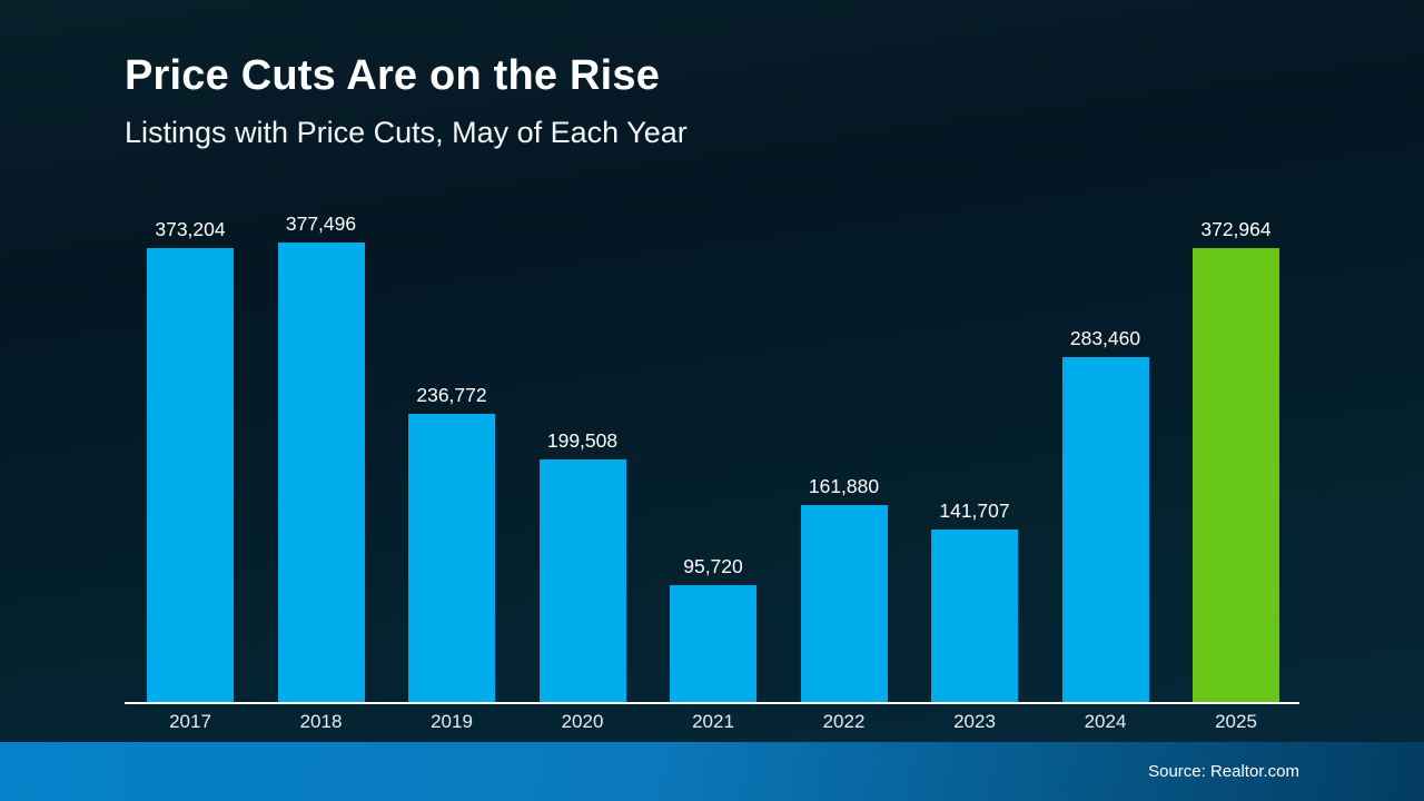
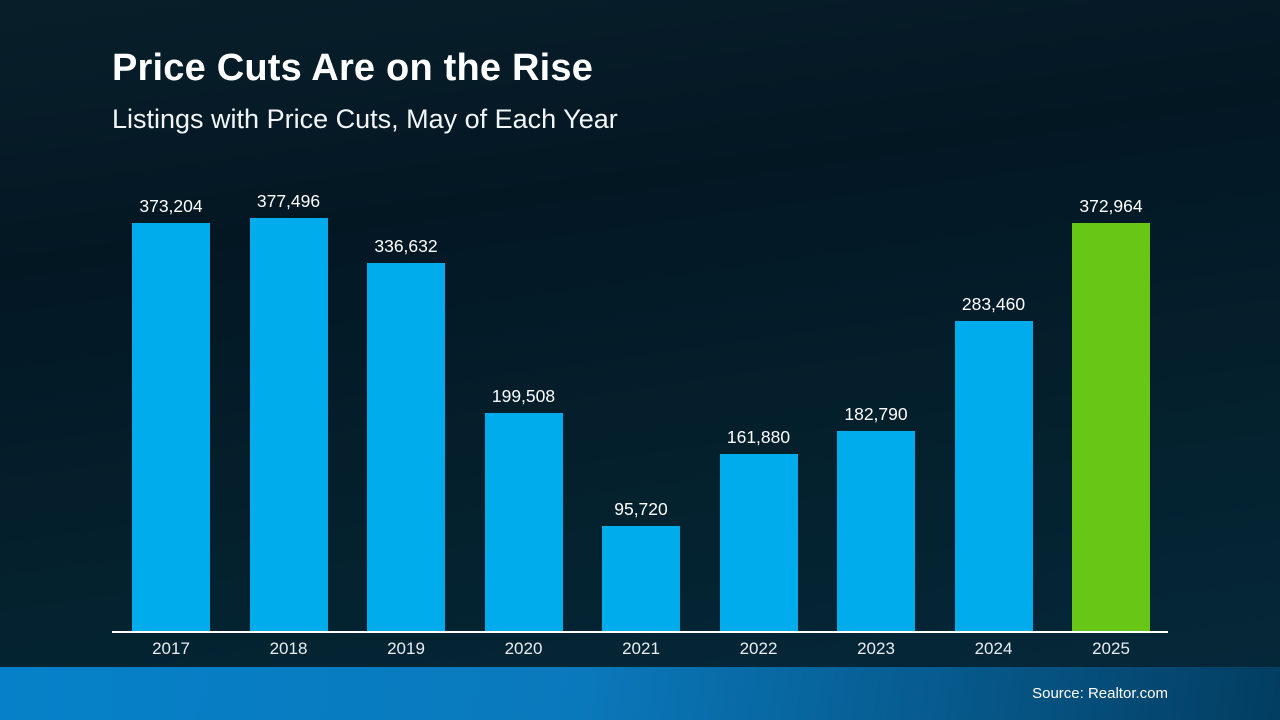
2019: 236,772 -> 336,632
2023: 141,707 -> 182,790
